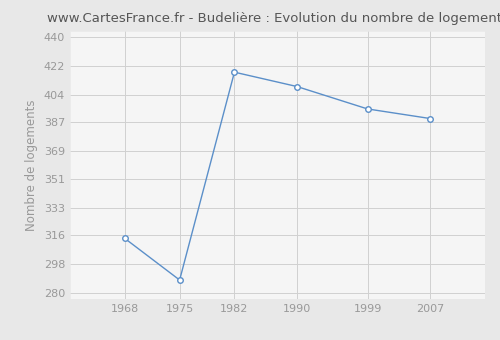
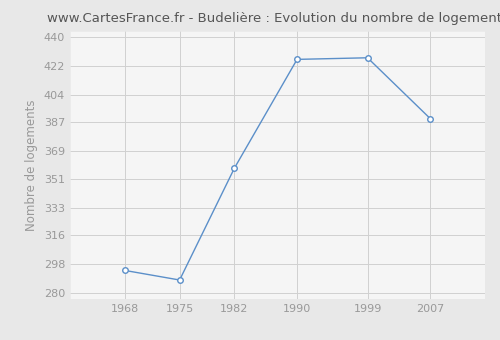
1968: 314 -> 294
1982: 418 -> 358
1990: 409 -> 426
1999: 395 -> 427
